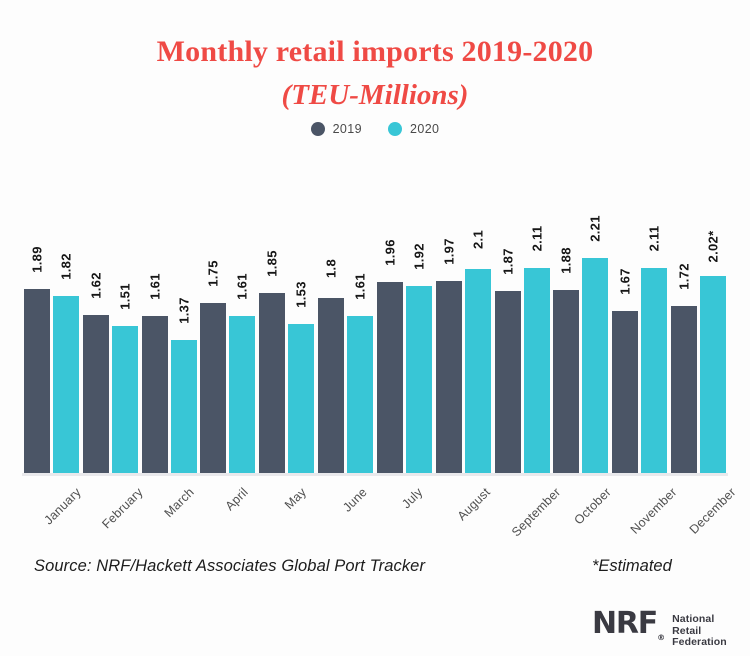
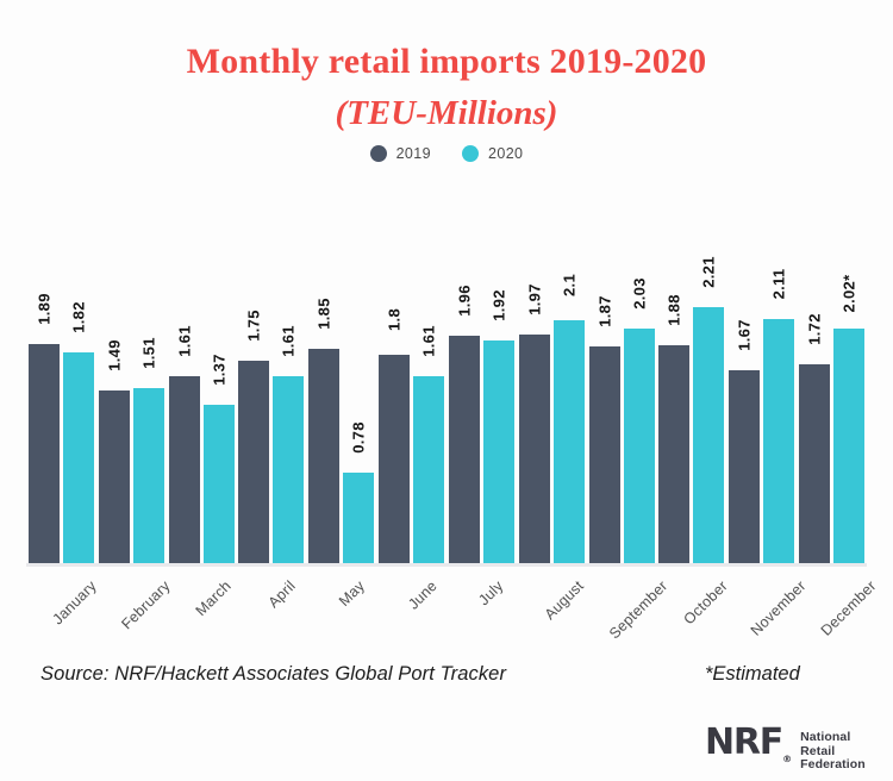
2019/February: 1.62 -> 1.49
2020/May: 1.53 -> 0.78
2020/September: 2.11 -> 2.03
